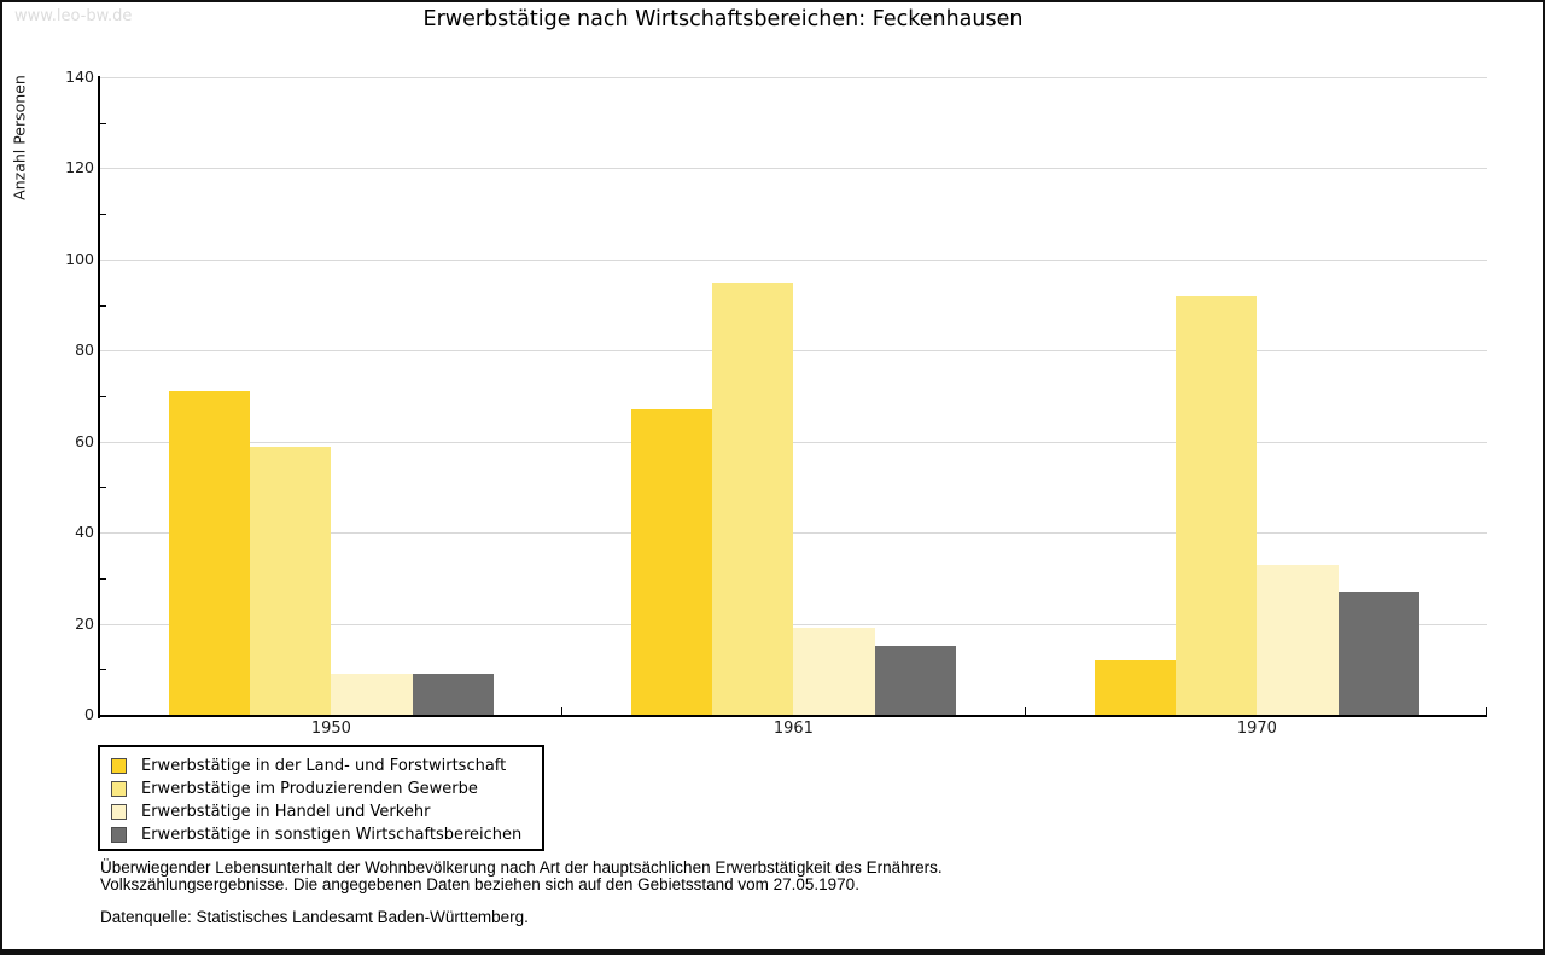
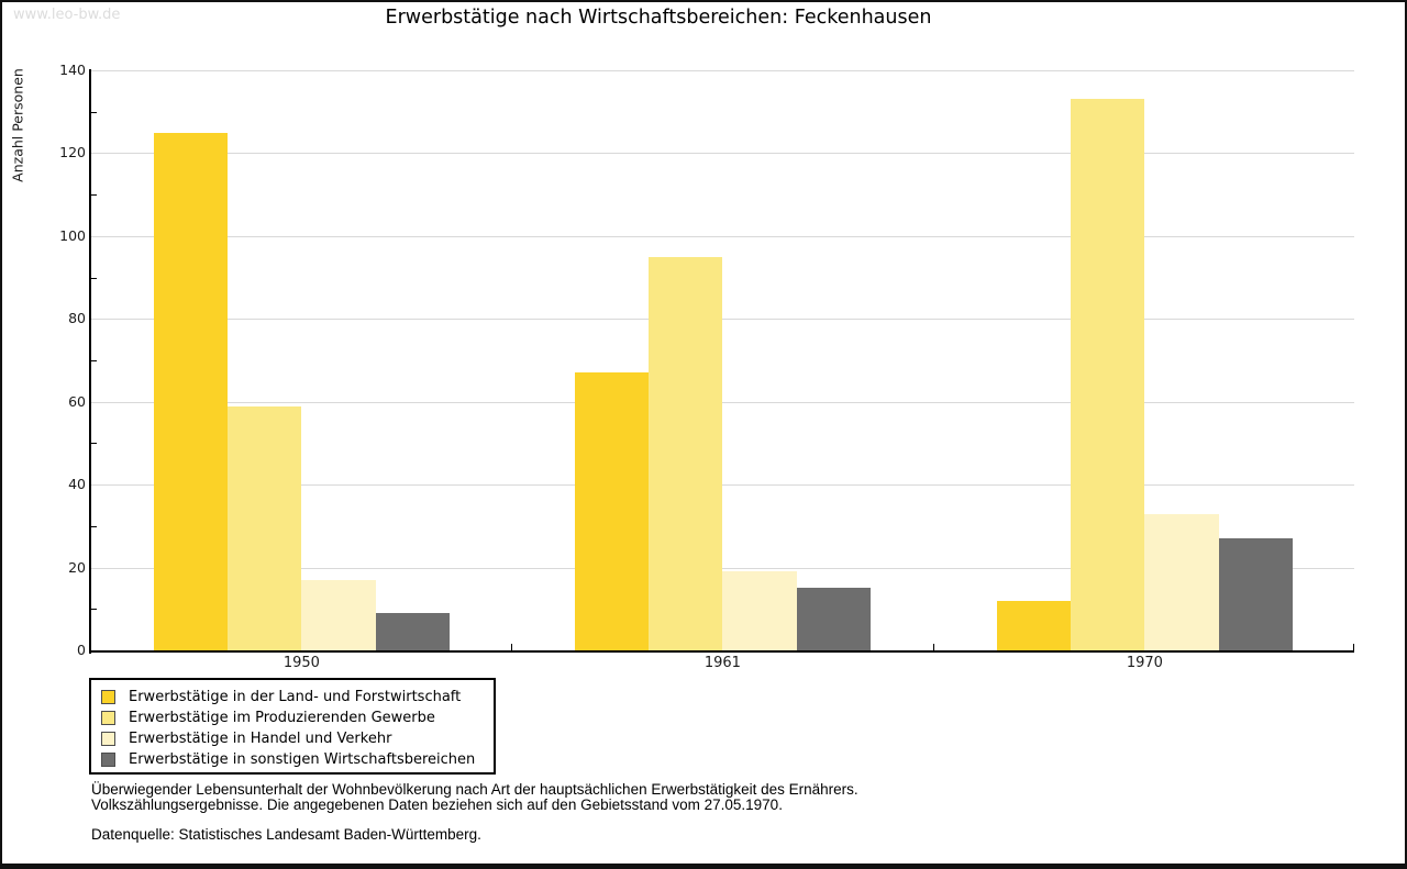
Erwerbstätige in der Land- und Forstwirtschaft/1950: 71 -> 125
Erwerbstätige in Handel und Verkehr/1950: 9 -> 17
Erwerbstätige im Produzierenden Gewerbe/1970: 92 -> 133
